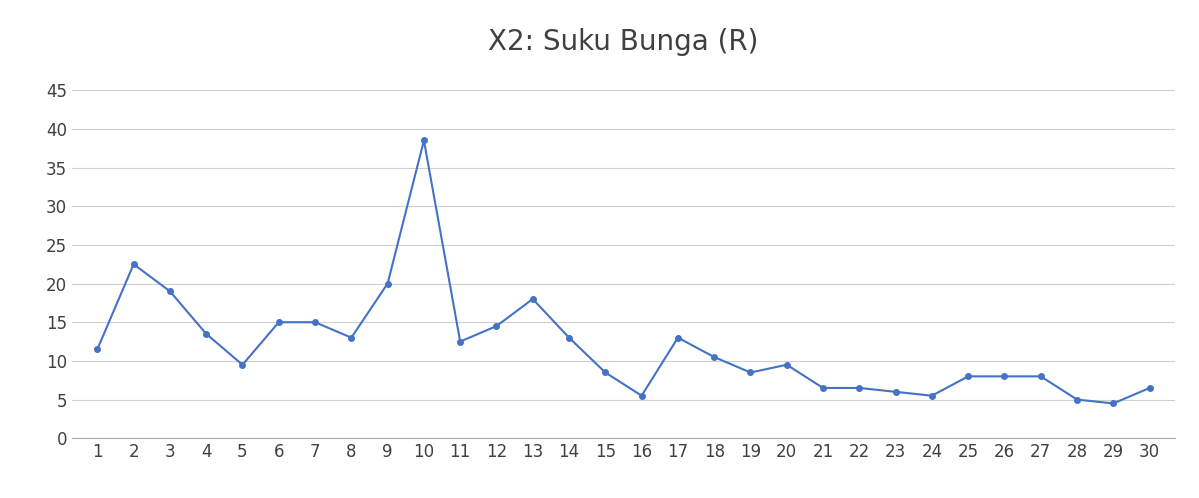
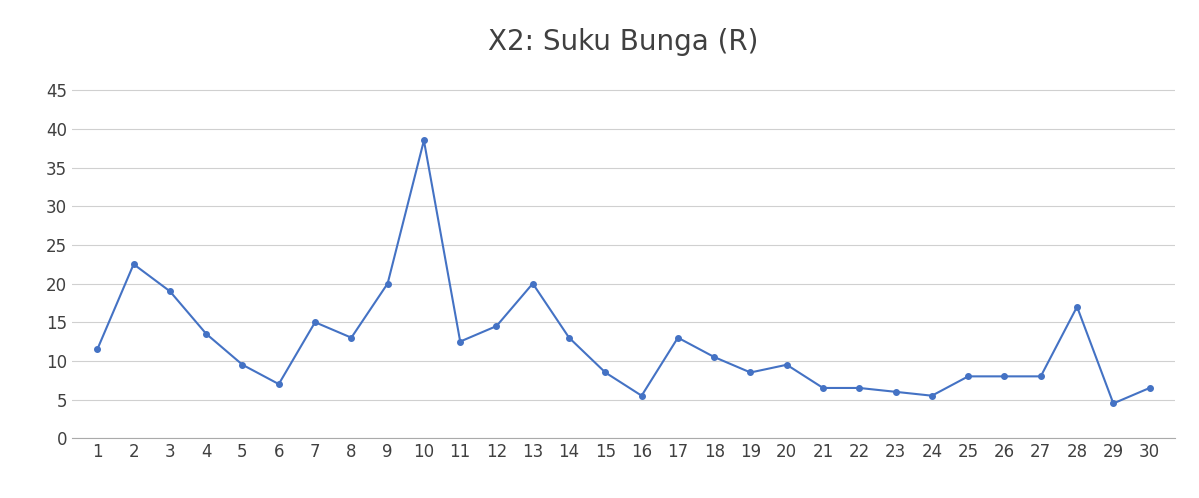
6: 15.0 -> 7.0
13: 18.0 -> 20.0
28: 5.0 -> 17.0
